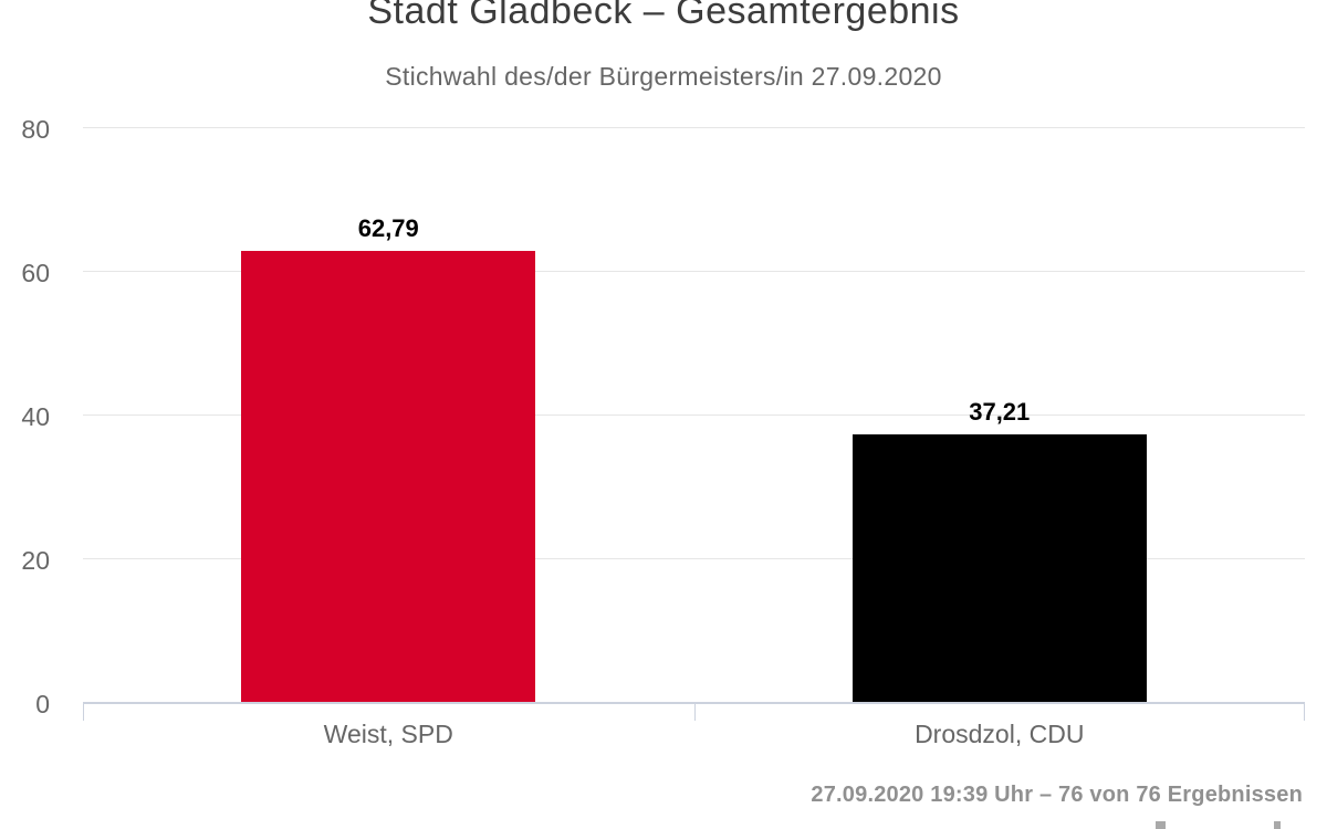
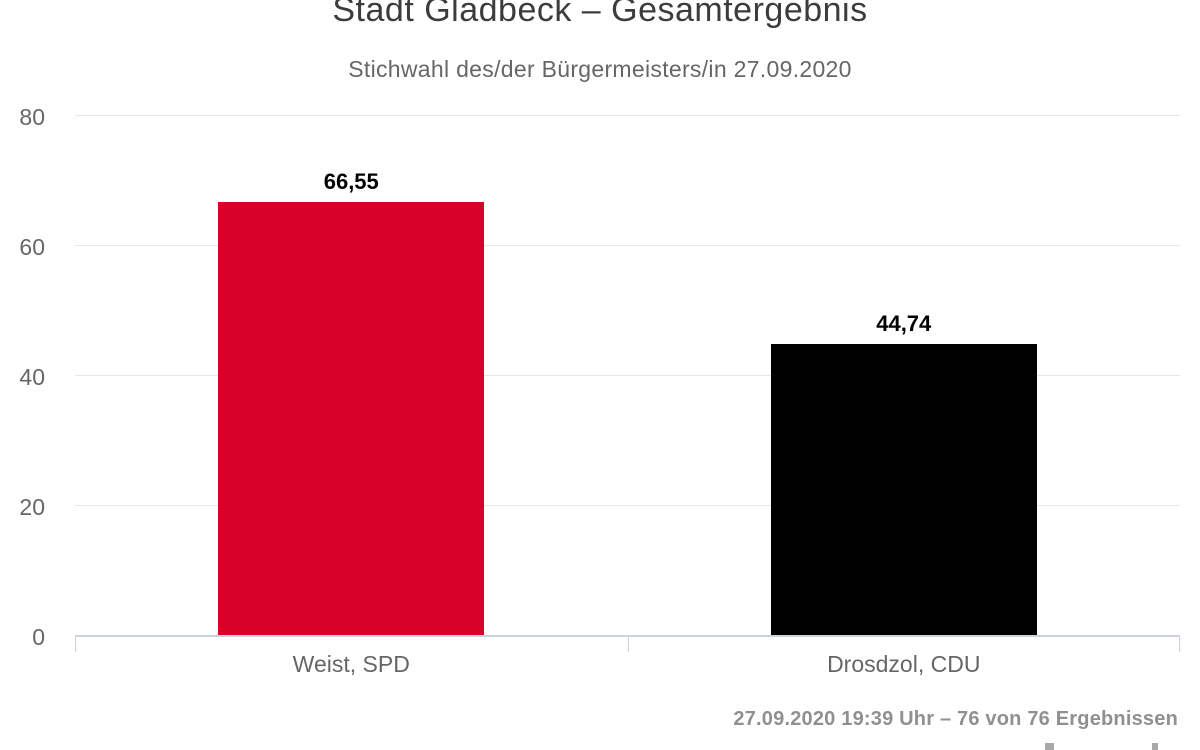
Weist, SPD: 62,79 -> 66,55
Drosdzol, CDU: 37,21 -> 44,74
